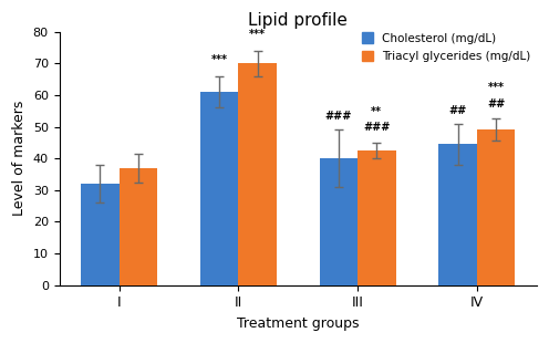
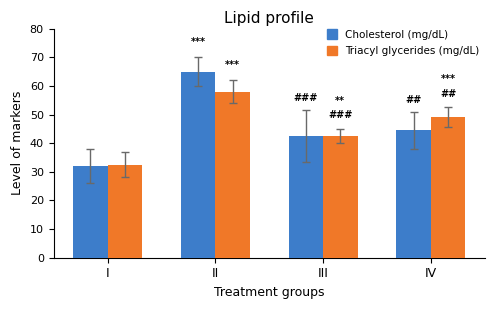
Triacyl glycerides (mg/dL)/I: 37.0 -> 32.5
Cholesterol (mg/dL)/II: 61.0 -> 65.0
Triacyl glycerides (mg/dL)/II: 70.0 -> 58.0
Cholesterol (mg/dL)/III: 40.0 -> 42.5
